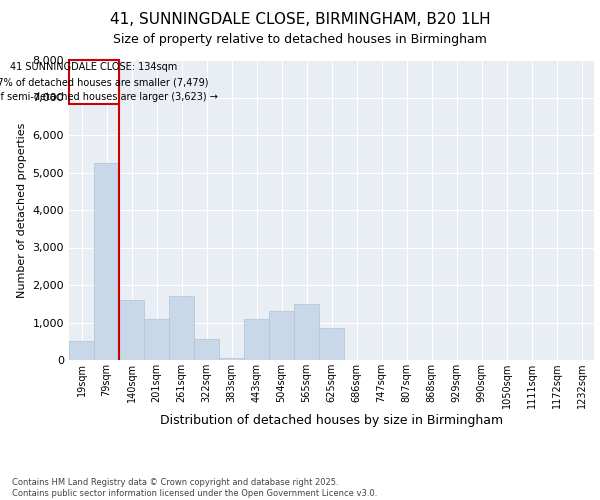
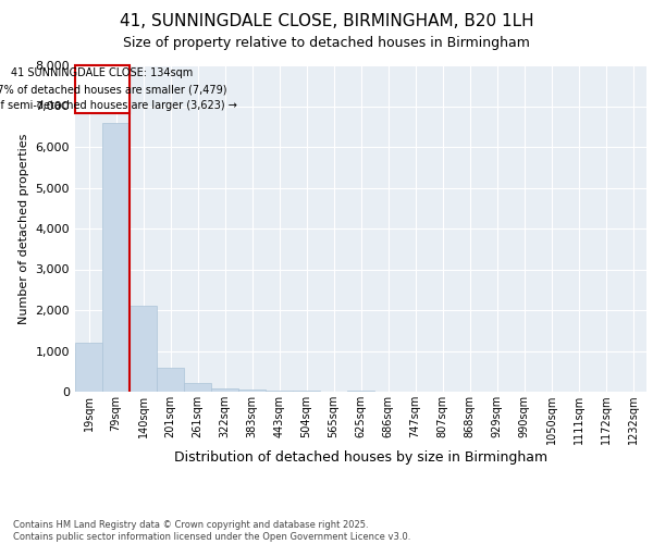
19sqm: 500 -> 1,200
79sqm: 5,250 -> 6,600
140sqm: 1,600 -> 2,100
201sqm: 1,100 -> 600
261sqm: 1,700 -> 210
322sqm: 550 -> 90
443sqm: 1,100 -> 20
504sqm: 1,300 -> 20
565sqm: 1,500 -> 10
625sqm: 850 -> 20
